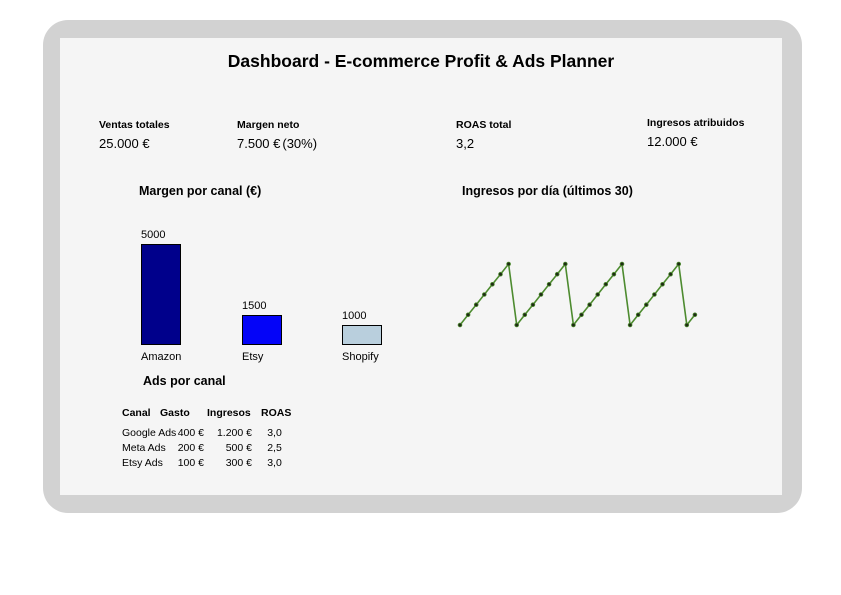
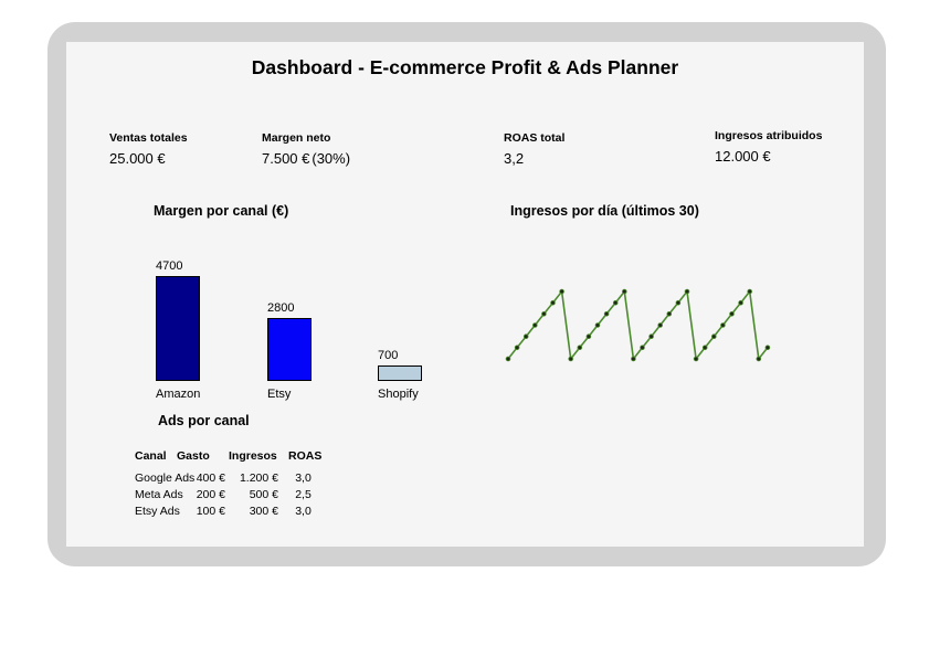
Margen por canal (€)/Amazon: 5000 -> 4700
Margen por canal (€)/Etsy: 1500 -> 2800
Margen por canal (€)/Shopify: 1000 -> 700
